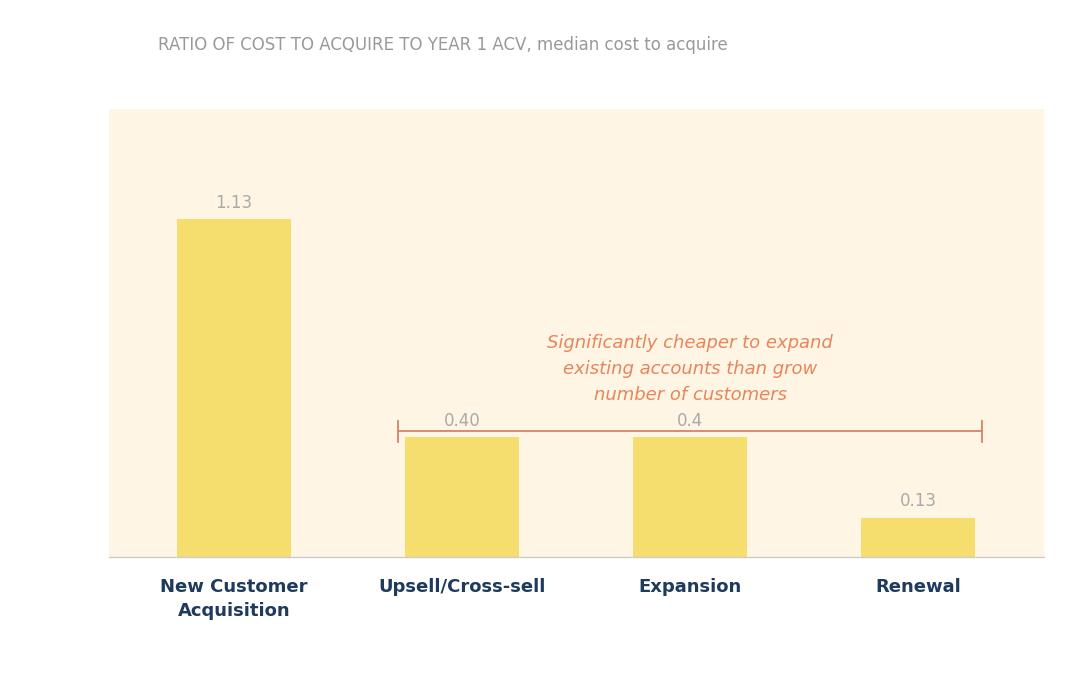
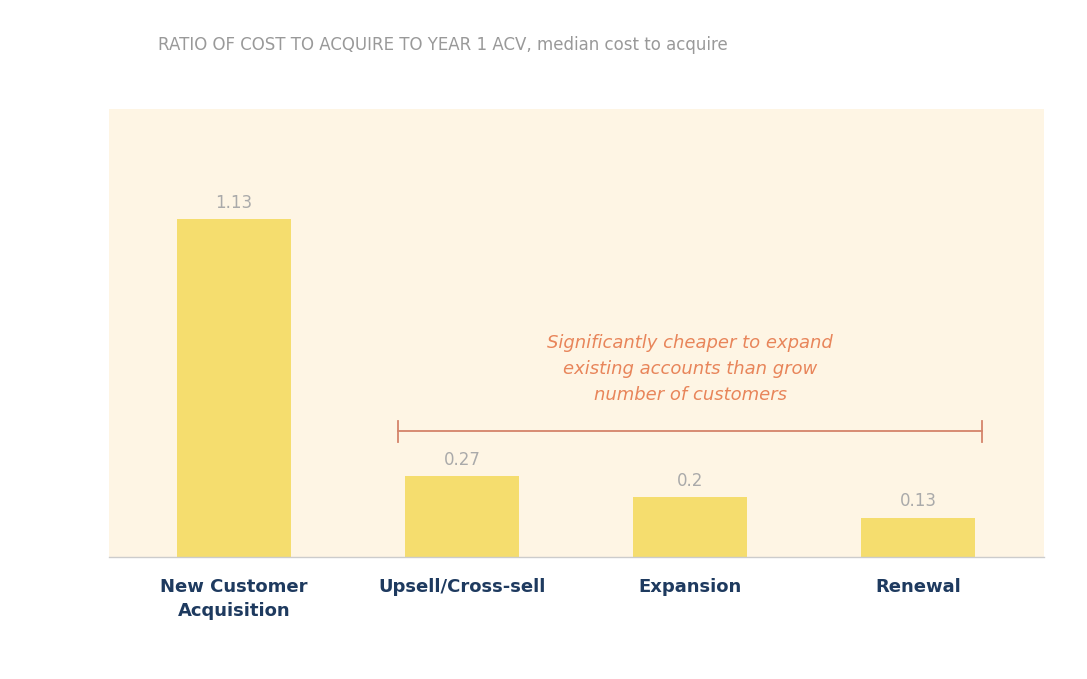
Upsell/Cross-sell: 0.40 -> 0.27
Expansion: 0.4 -> 0.2
